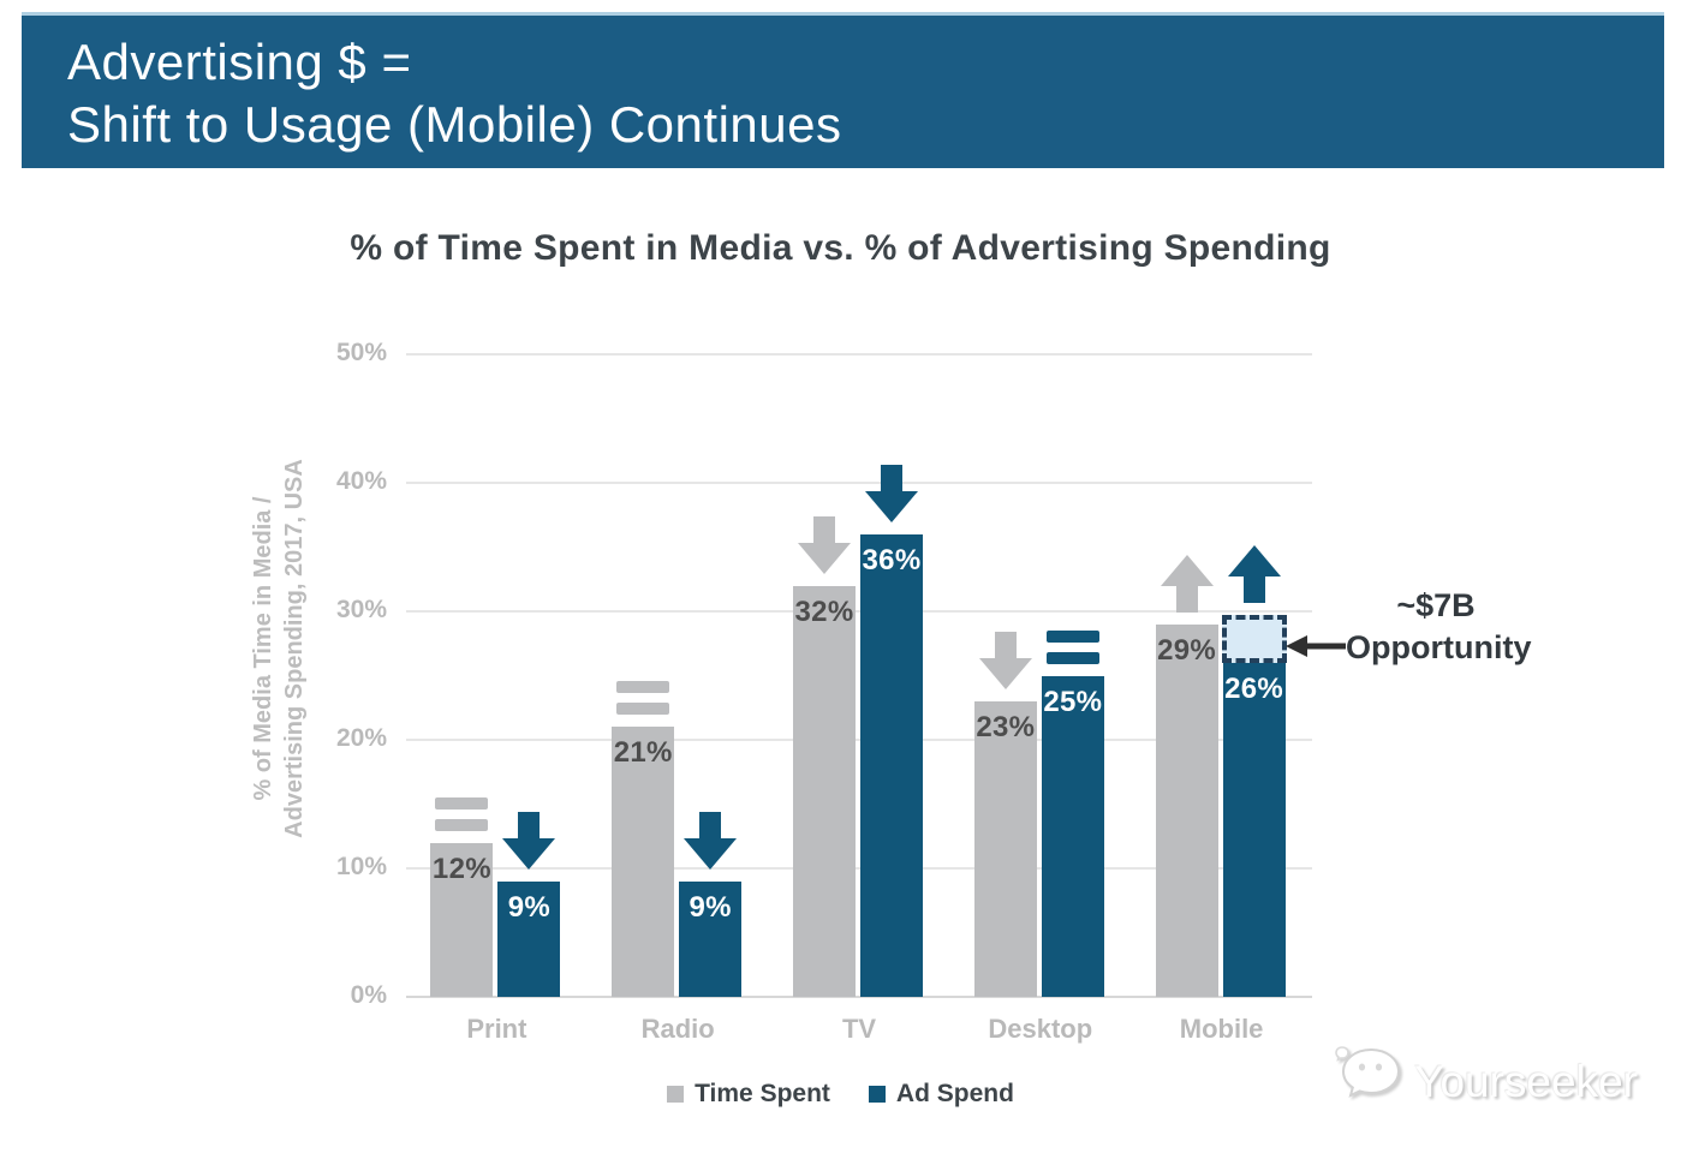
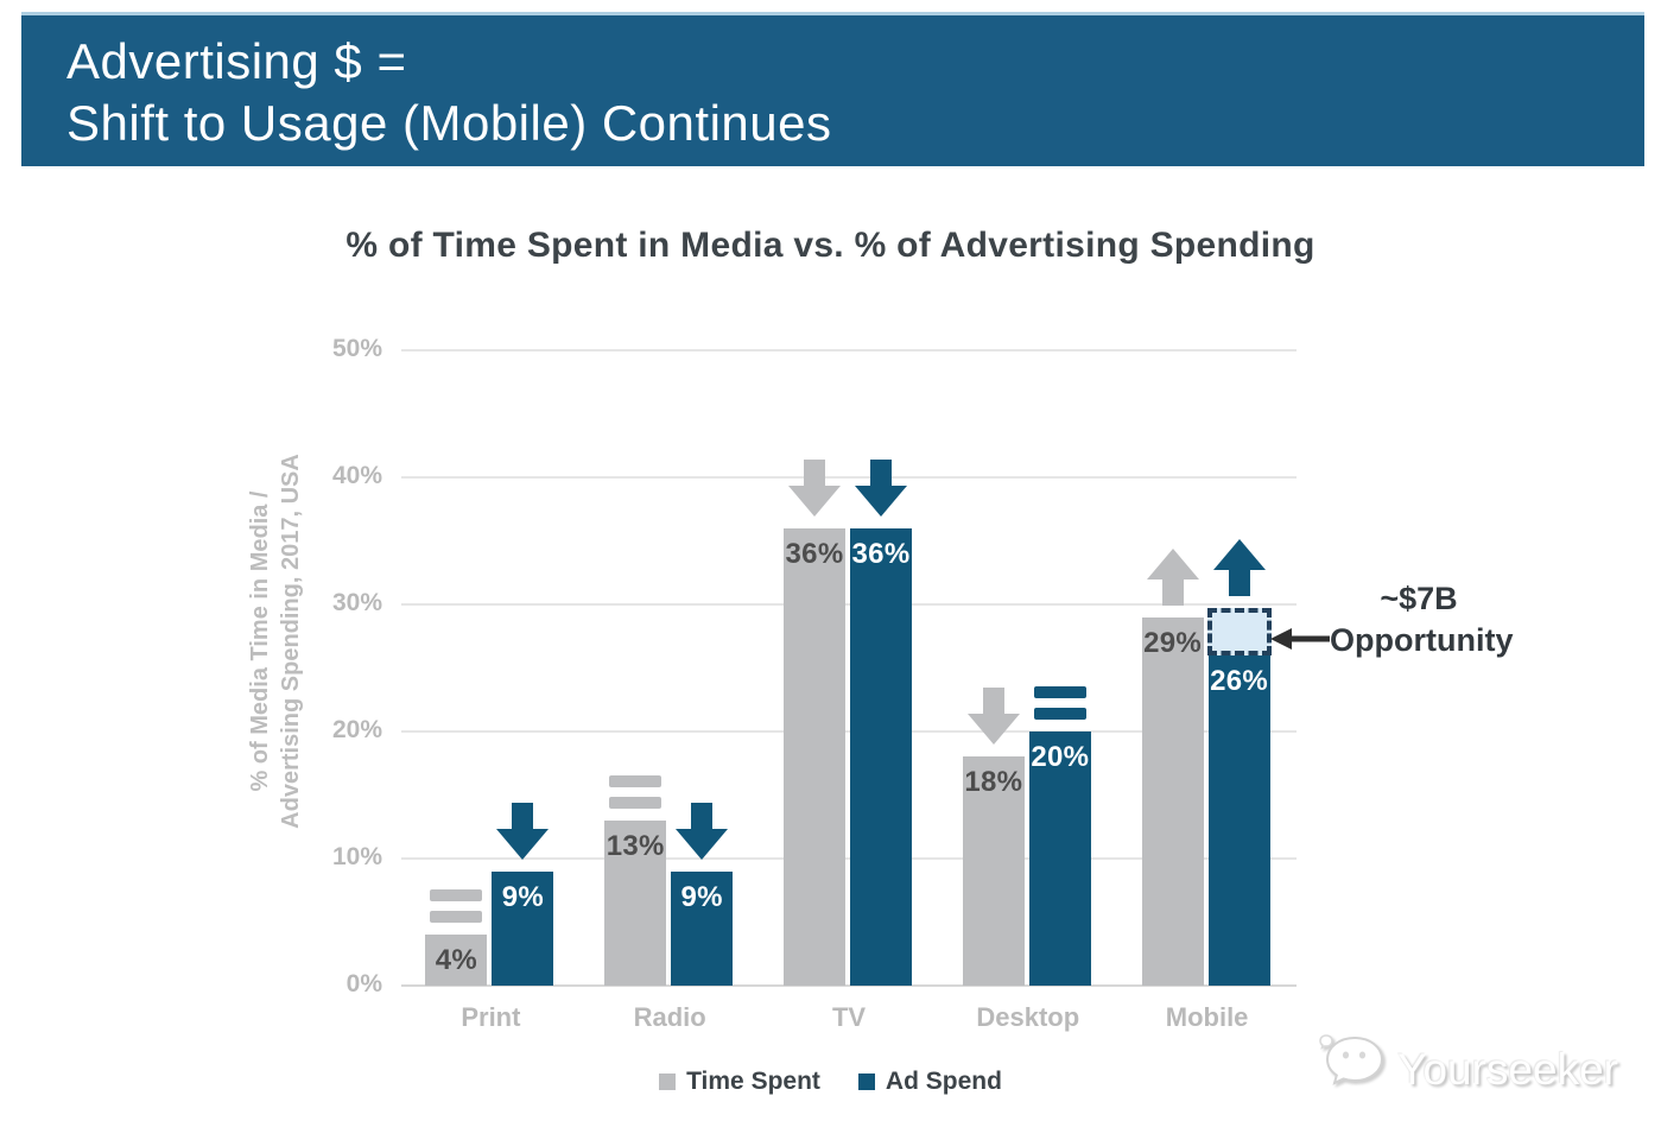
Time Spent/Print: 12% -> 4%
Time Spent/Radio: 21% -> 13%
Time Spent/TV: 32% -> 36%
Time Spent/Desktop: 23% -> 18%
Ad Spend/Desktop: 25% -> 20%
